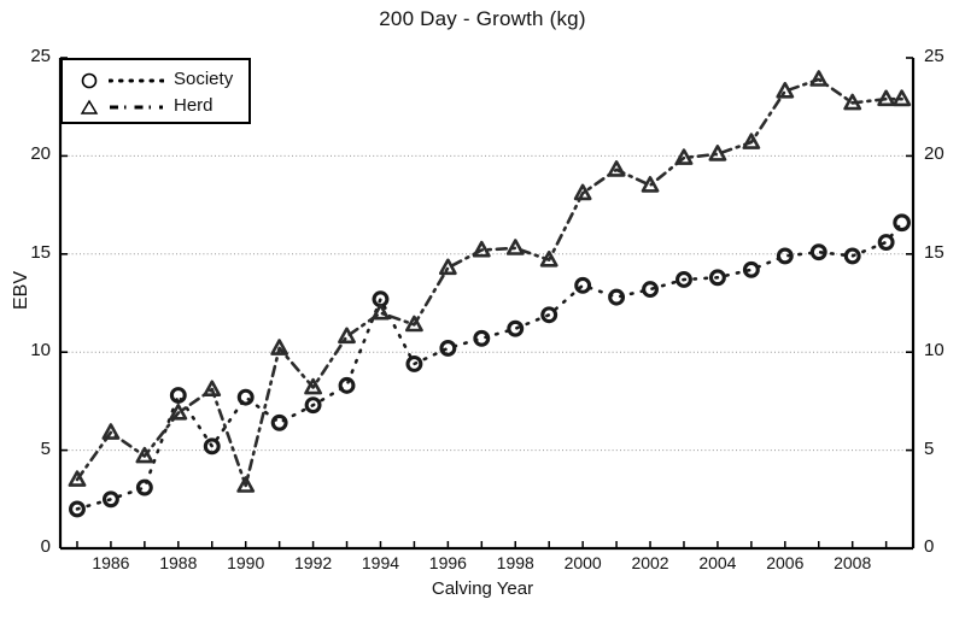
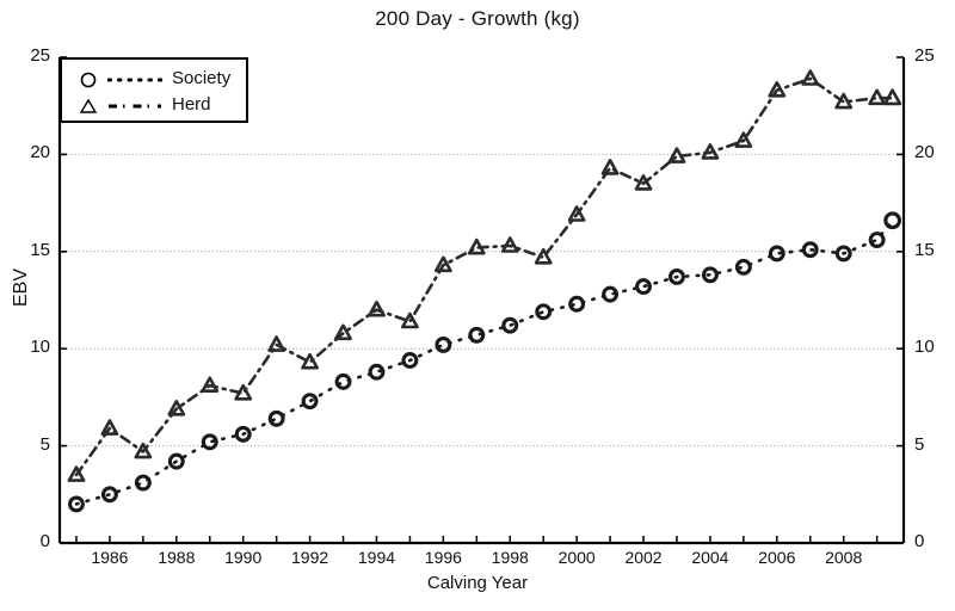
Society/1988: 7.8 -> 4.2
Society/1990: 7.7 -> 5.6
Herd/1990: 3.2 -> 7.7
Herd/1992: 8.2 -> 9.3
Society/1994: 12.7 -> 8.8
Society/2000: 13.4 -> 12.3
Herd/2000: 18.1 -> 16.9
